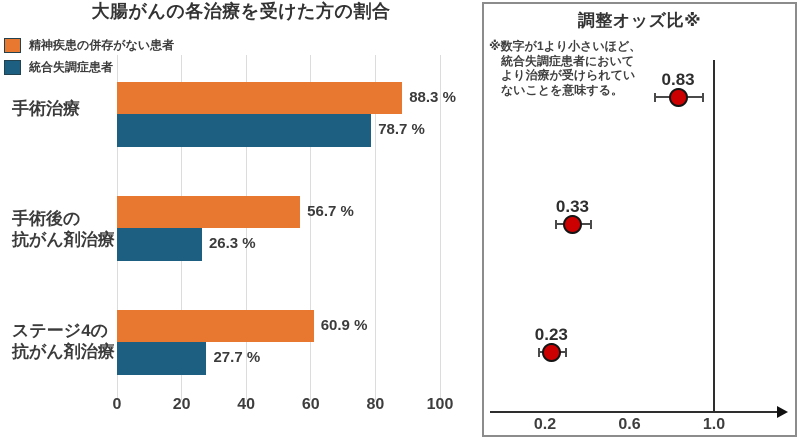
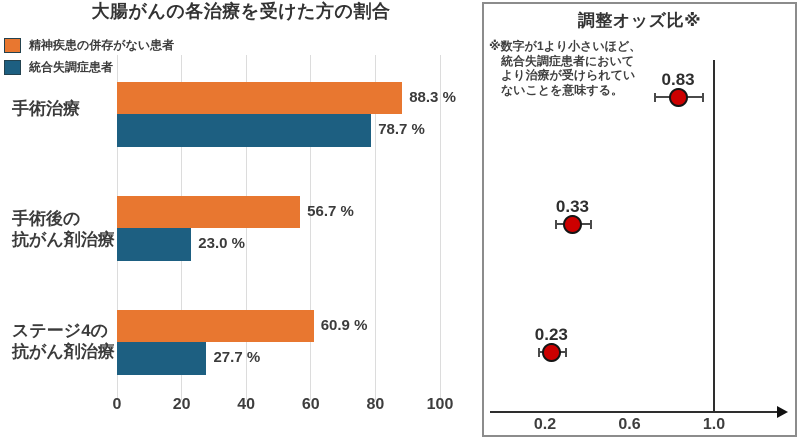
大腸がんの各治療を受けた方の割合/統合失調症患者/手術後の 抗がん剤治療: 26.3 -> 23.0
